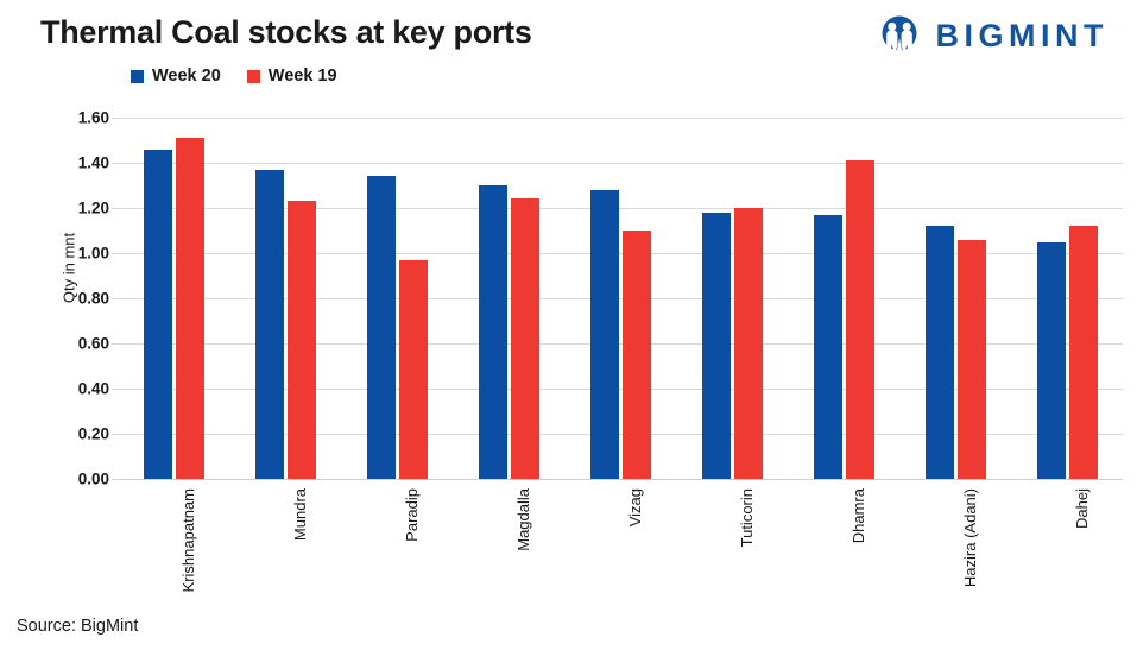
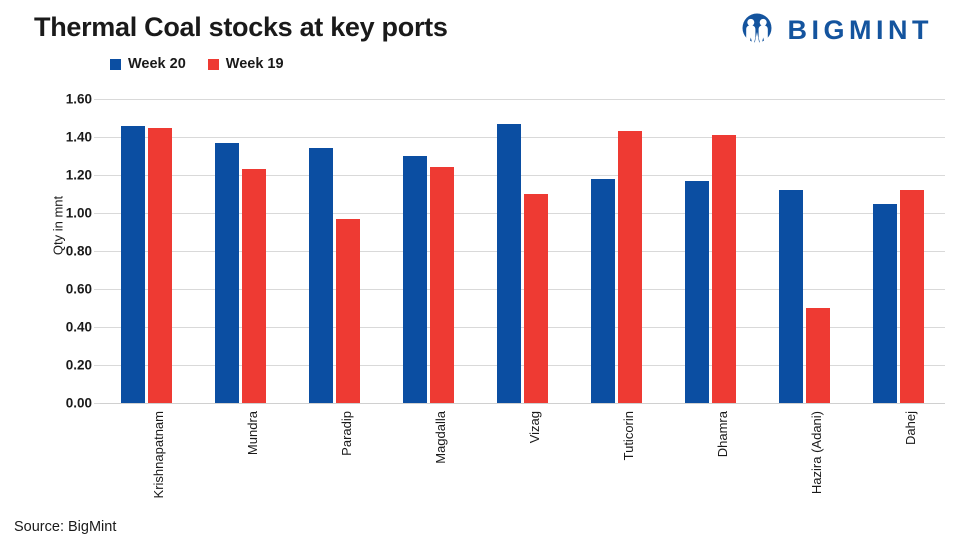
Week 19/Krishnapatnam: 1.51 -> 1.45
Week 20/Vizag: 1.28 -> 1.47
Week 19/Tuticorin: 1.20 -> 1.43
Week 19/Hazira (Adani): 1.06 -> 0.50
